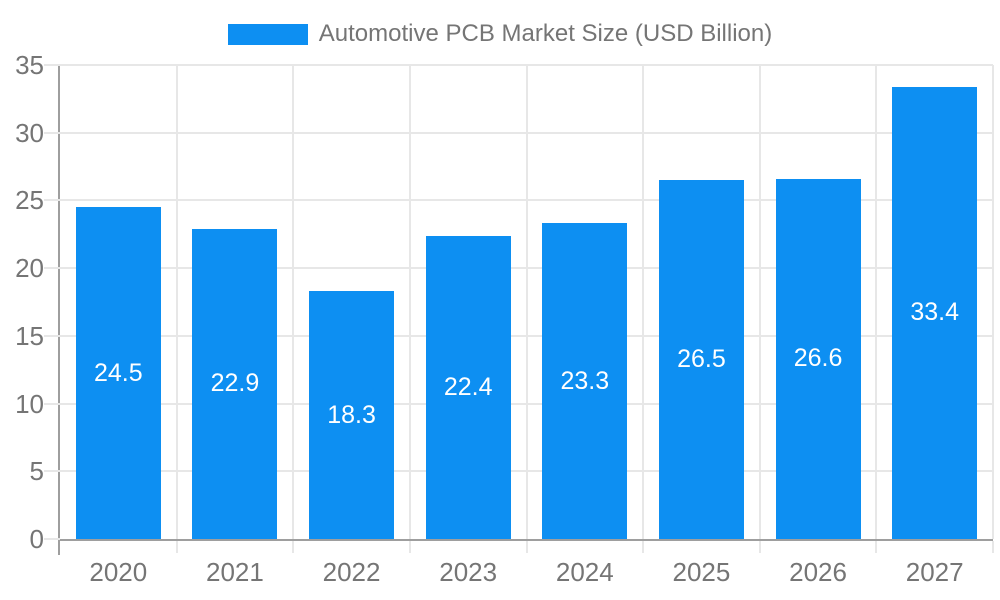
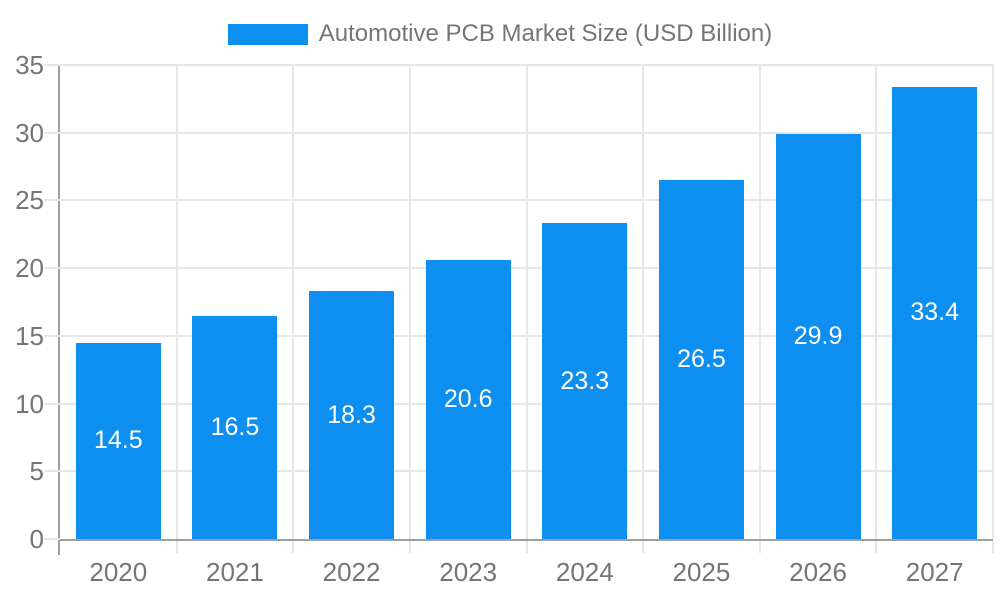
2020: 24.5 -> 14.5
2021: 22.9 -> 16.5
2023: 22.4 -> 20.6
2026: 26.6 -> 29.9
